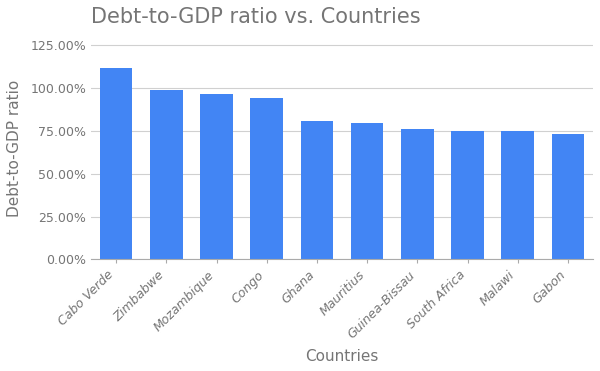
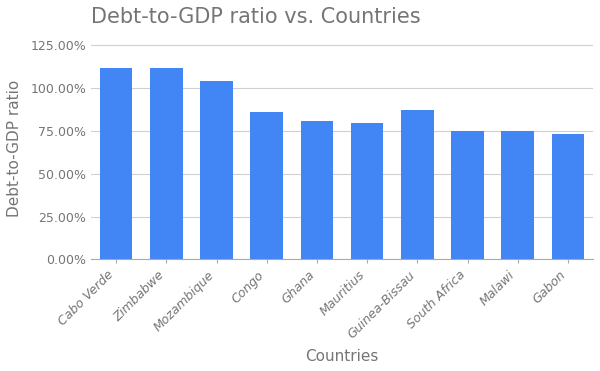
Zimbabwe: 99% -> 112%
Mozambique: 96% -> 104%
Congo: 94% -> 86%
Guinea-Bissau: 76% -> 87%
